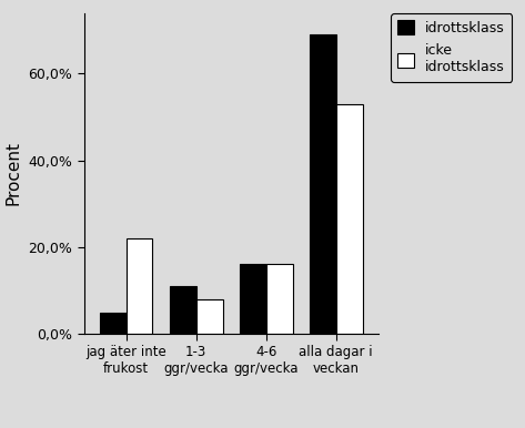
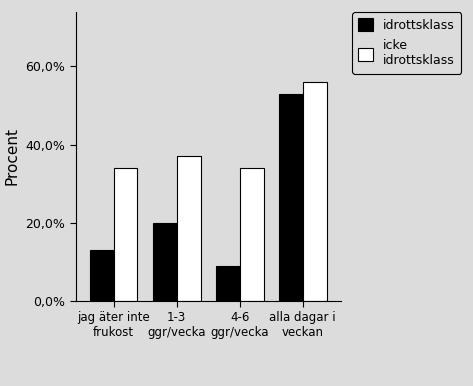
idrottsklass/jag äter inte frukost: 5% -> 13%
icke idrottsklass/jag äter inte frukost: 22% -> 34%
idrottsklass/1-3 ggr/vecka: 11% -> 20%
icke idrottsklass/1-3 ggr/vecka: 8% -> 37%
idrottsklass/4-6 ggr/vecka: 16% -> 9%
icke idrottsklass/4-6 ggr/vecka: 16% -> 34%
idrottsklass/alla dagar i veckan: 69% -> 53%
icke idrottsklass/alla dagar i veckan: 53% -> 56%
